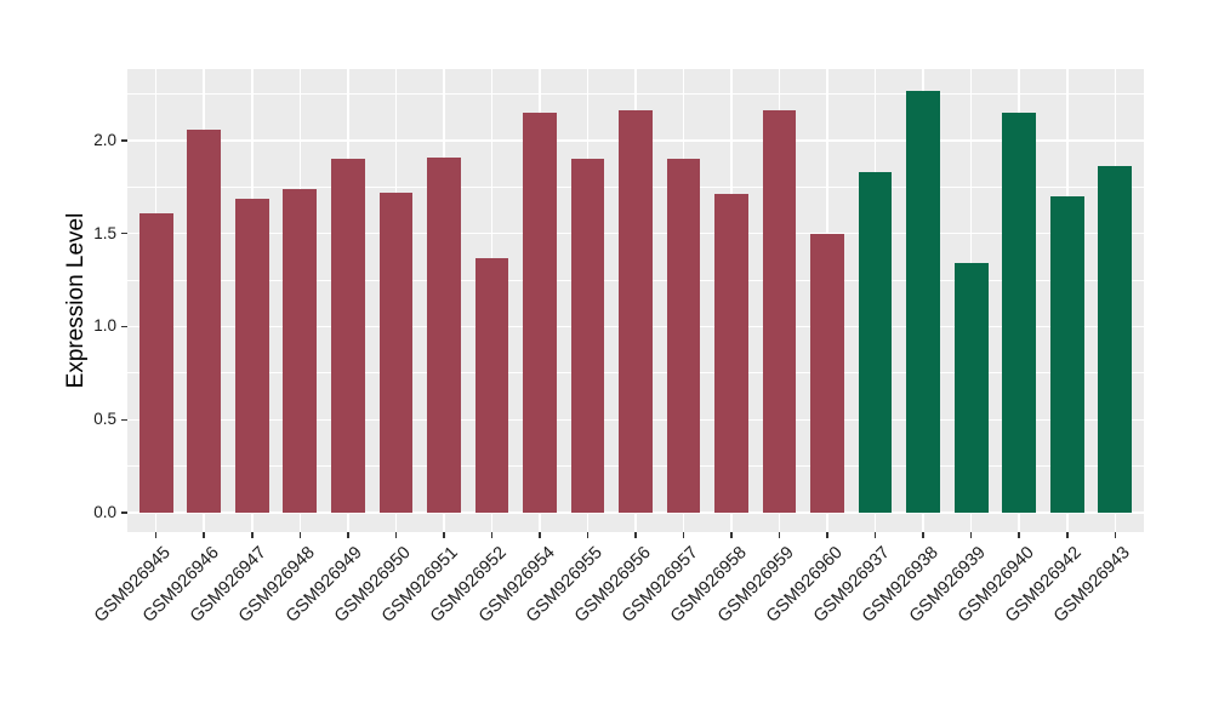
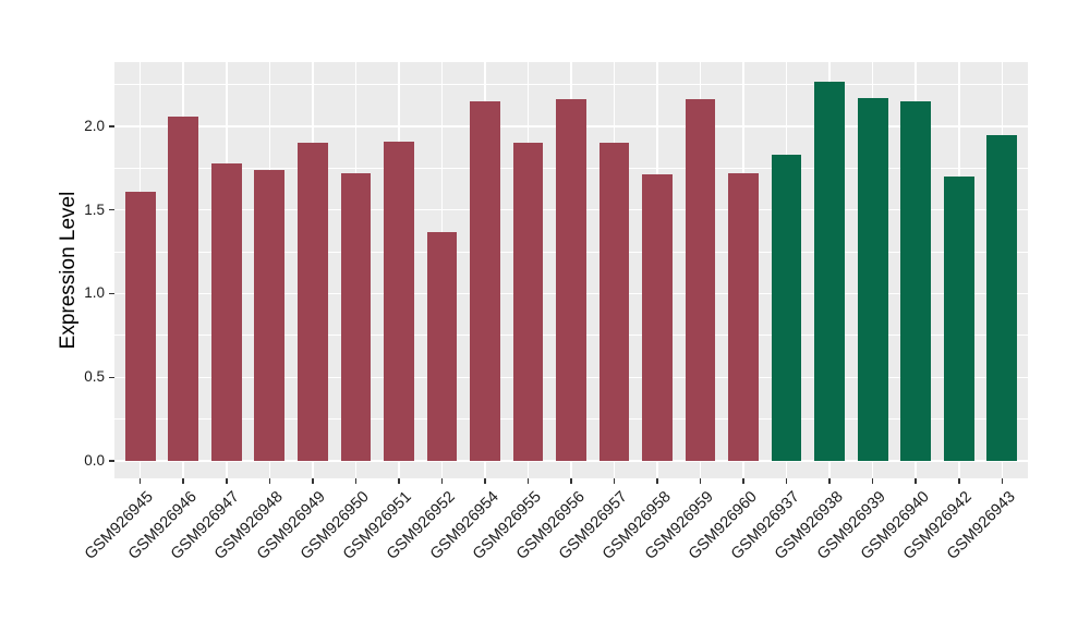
GSM926947: 1.69 -> 1.78
GSM926960: 1.50 -> 1.72
GSM926939: 1.34 -> 2.17
GSM926943: 1.86 -> 1.95
